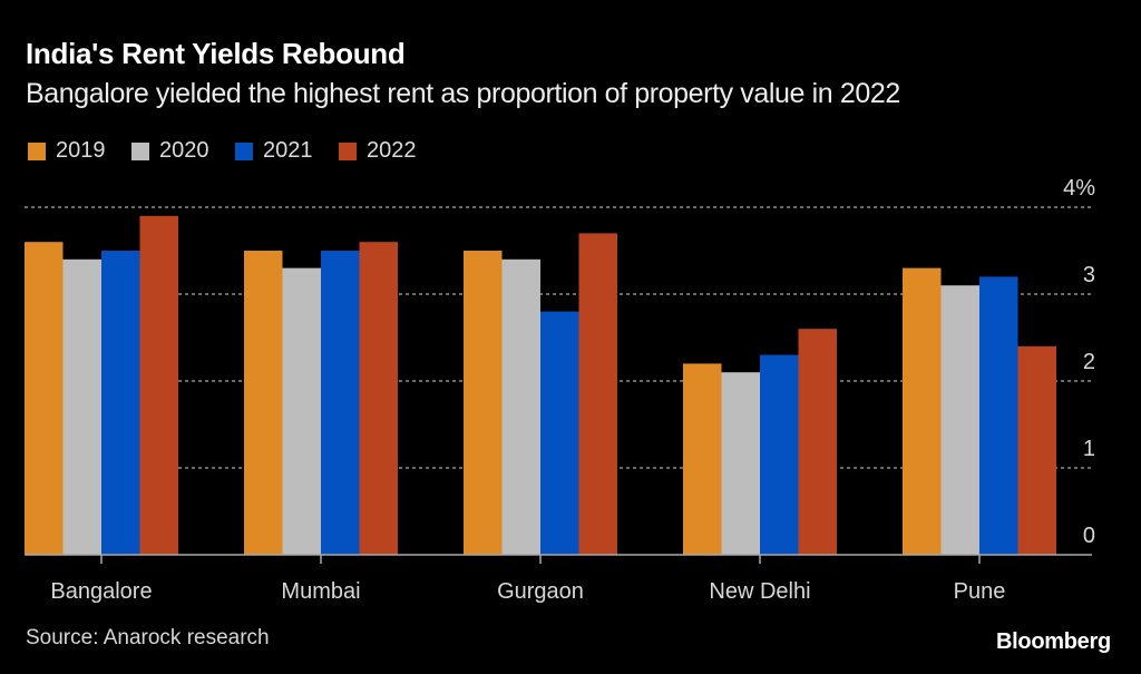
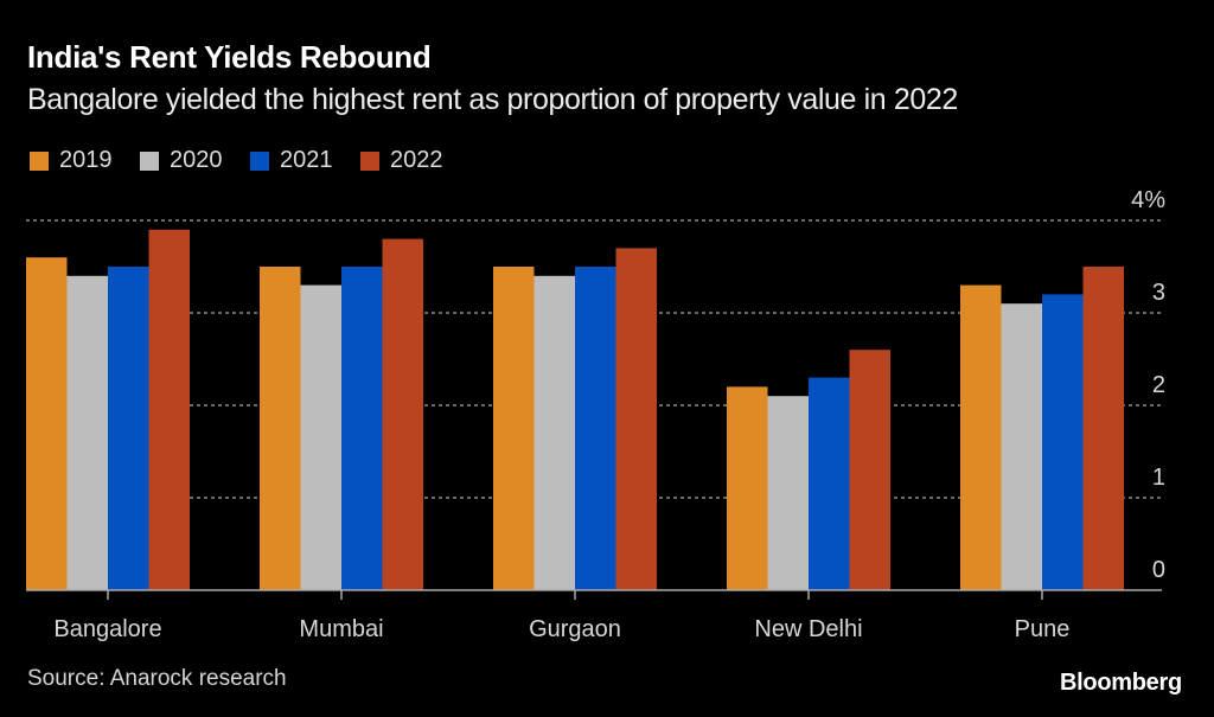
2022/Mumbai: 3.6% -> 3.8%
2021/Gurgaon: 2.8% -> 3.5%
2022/Pune: 2.4% -> 3.5%
